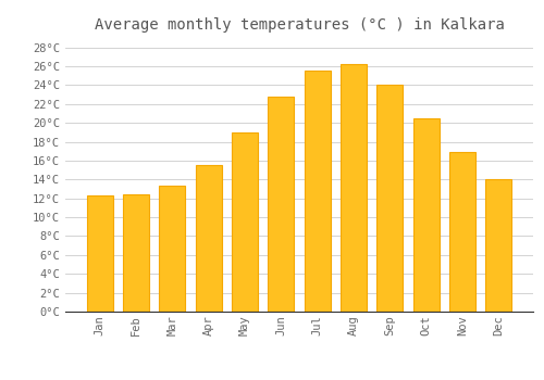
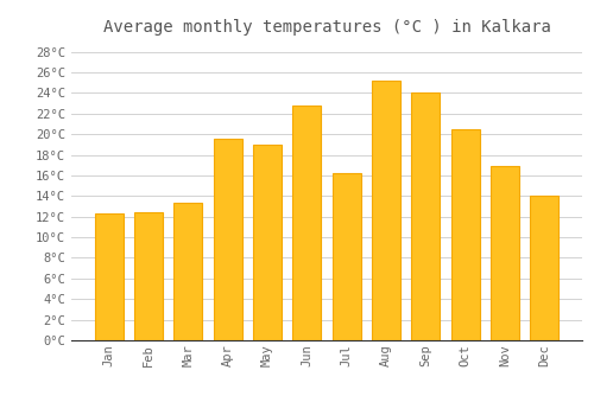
Apr: 15.5°C -> 19.6°C
Jul: 25.6°C -> 16.2°C
Aug: 26.2°C -> 25.2°C
